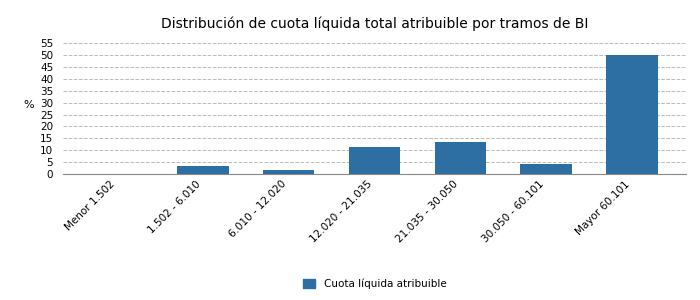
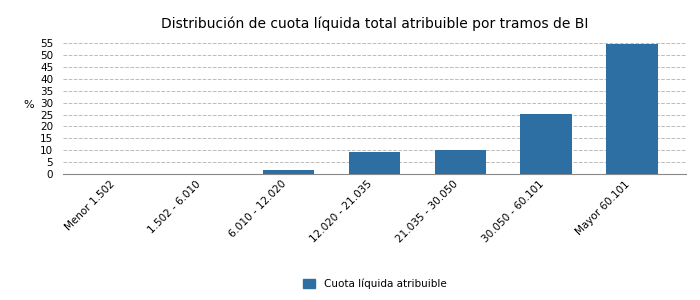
1.502 - 6.010: 3.5 -> 0.1
12.020 - 21.035: 11.5 -> 9.3
21.035 - 30.050: 13.5 -> 10.1
30.050 - 60.101: 4.0 -> 25.1
Mayor 60.101: 50.0 -> 54.5
